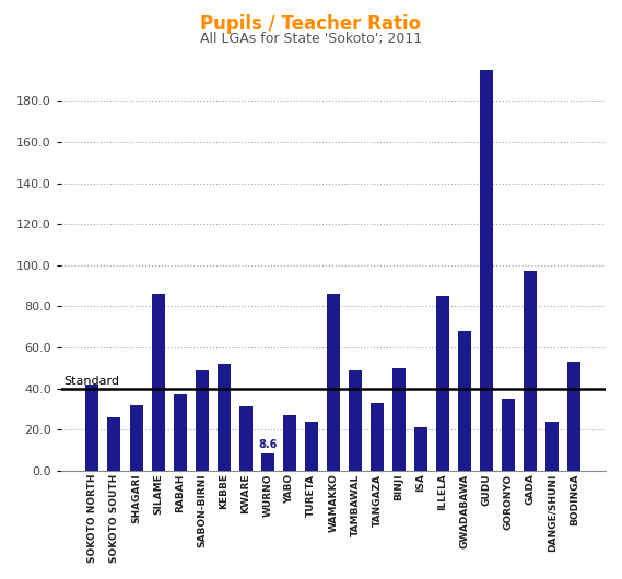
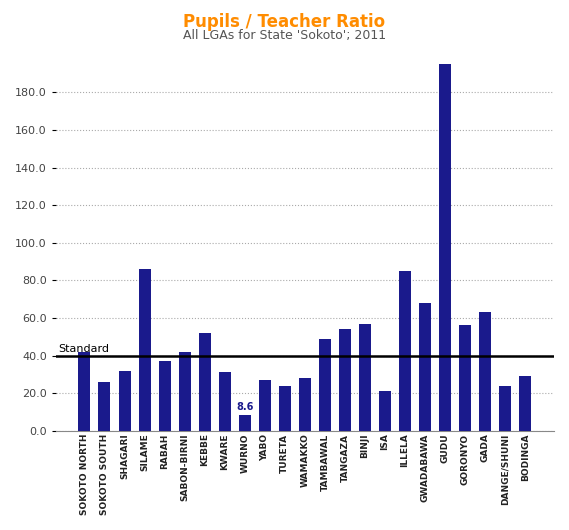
SABON-BIRNI: 49 -> 42
WAMAKKO: 86 -> 28
TANGAZA: 33 -> 54
BINJI: 50 -> 57
GORONYO: 35 -> 56
GADA: 97 -> 63
BODINGA: 53 -> 29
